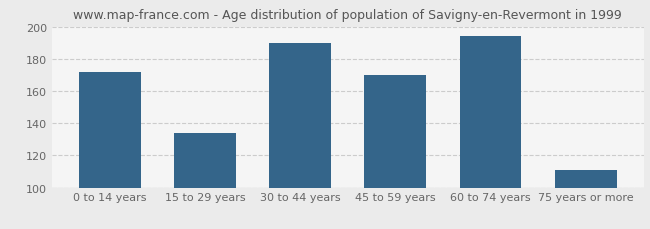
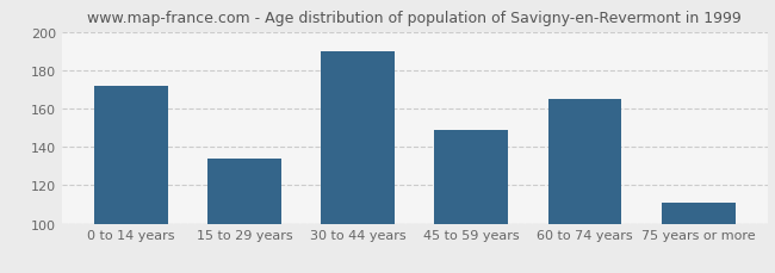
45 to 59 years: 170 -> 149
60 to 74 years: 194 -> 165
